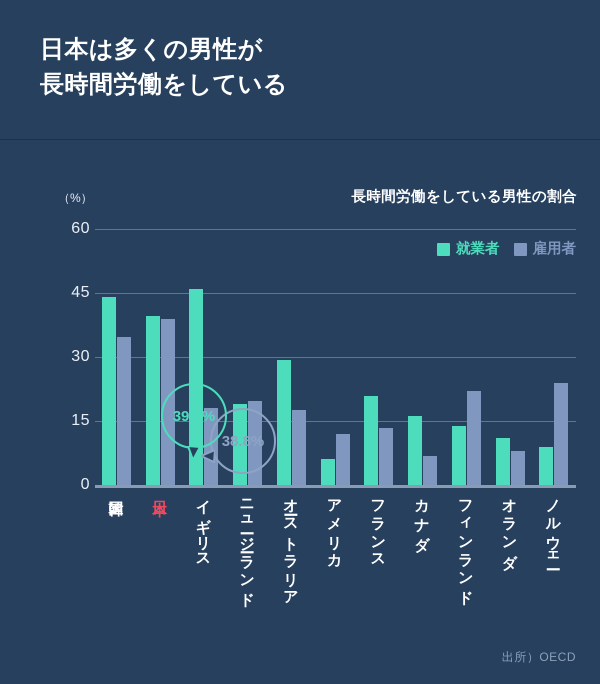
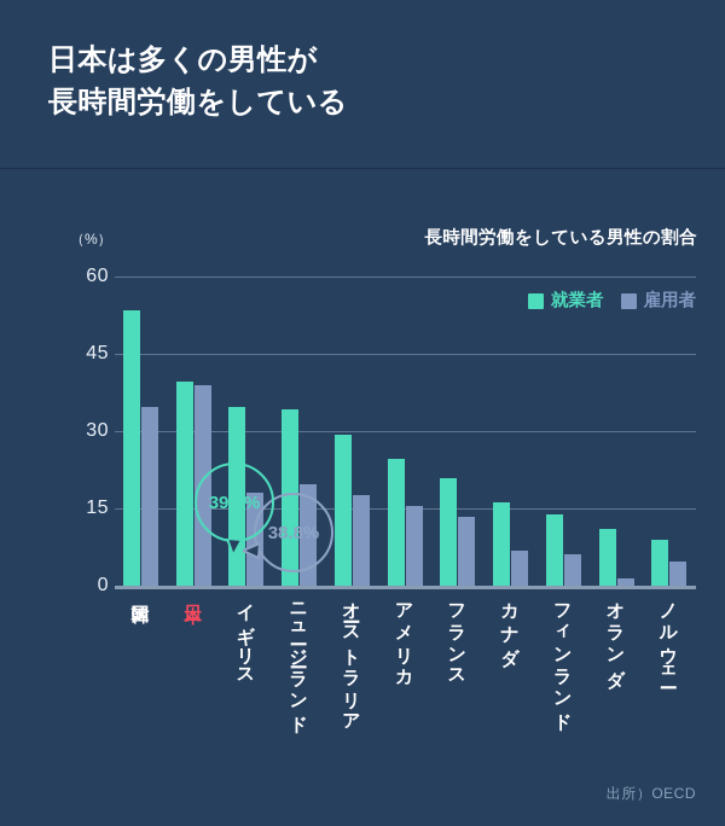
就業者/韓国: 44 -> 54
就業者/イギリス: 46 -> 35
就業者/ニュージーランド: 19 -> 34
就業者/アメリカ: 6 -> 25
雇用者/アメリカ: 12 -> 15
雇用者/フィンランド: 22 -> 6
雇用者/オランダ: 8 -> 1
雇用者/ノルウェー: 24 -> 5
